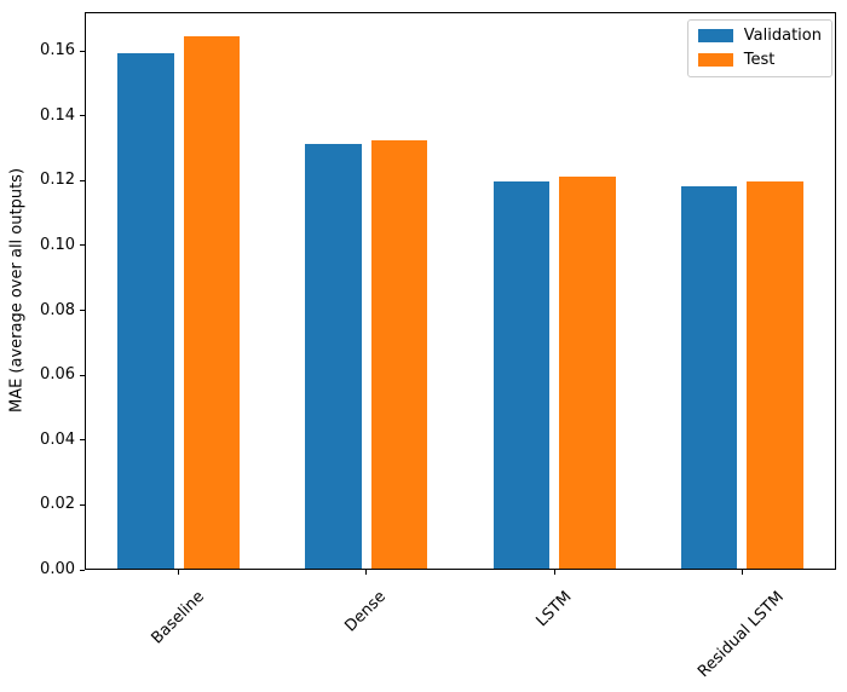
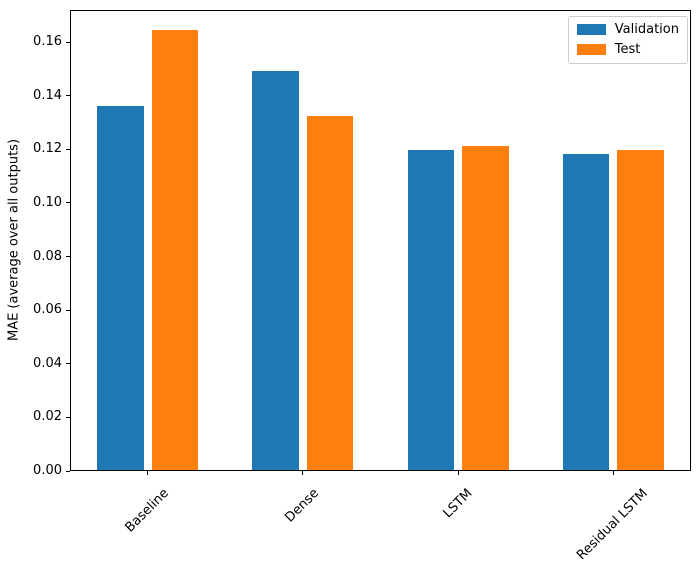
Validation/Baseline: 0.159 -> 0.136
Validation/Dense: 0.131 -> 0.149
